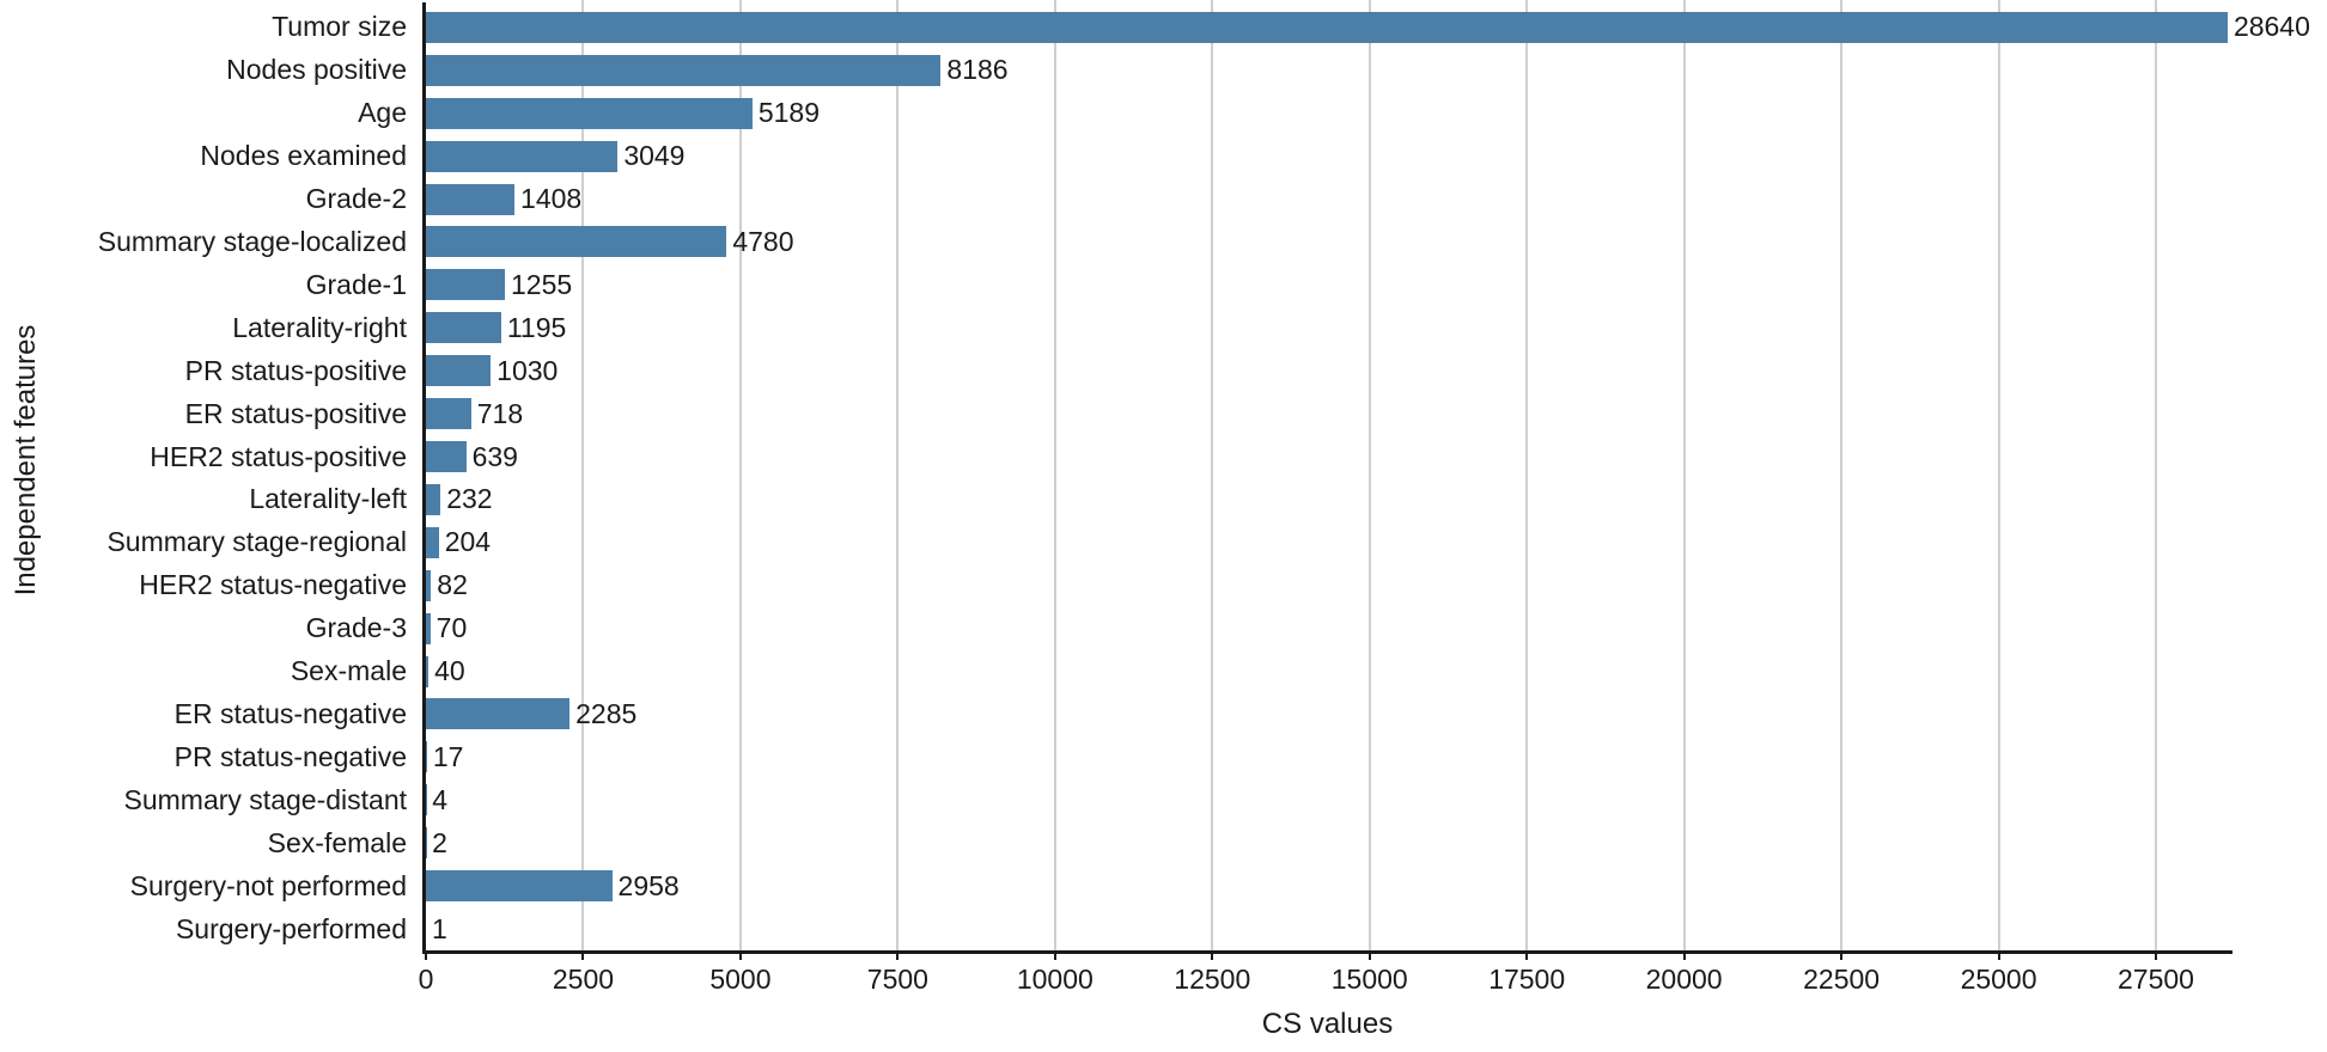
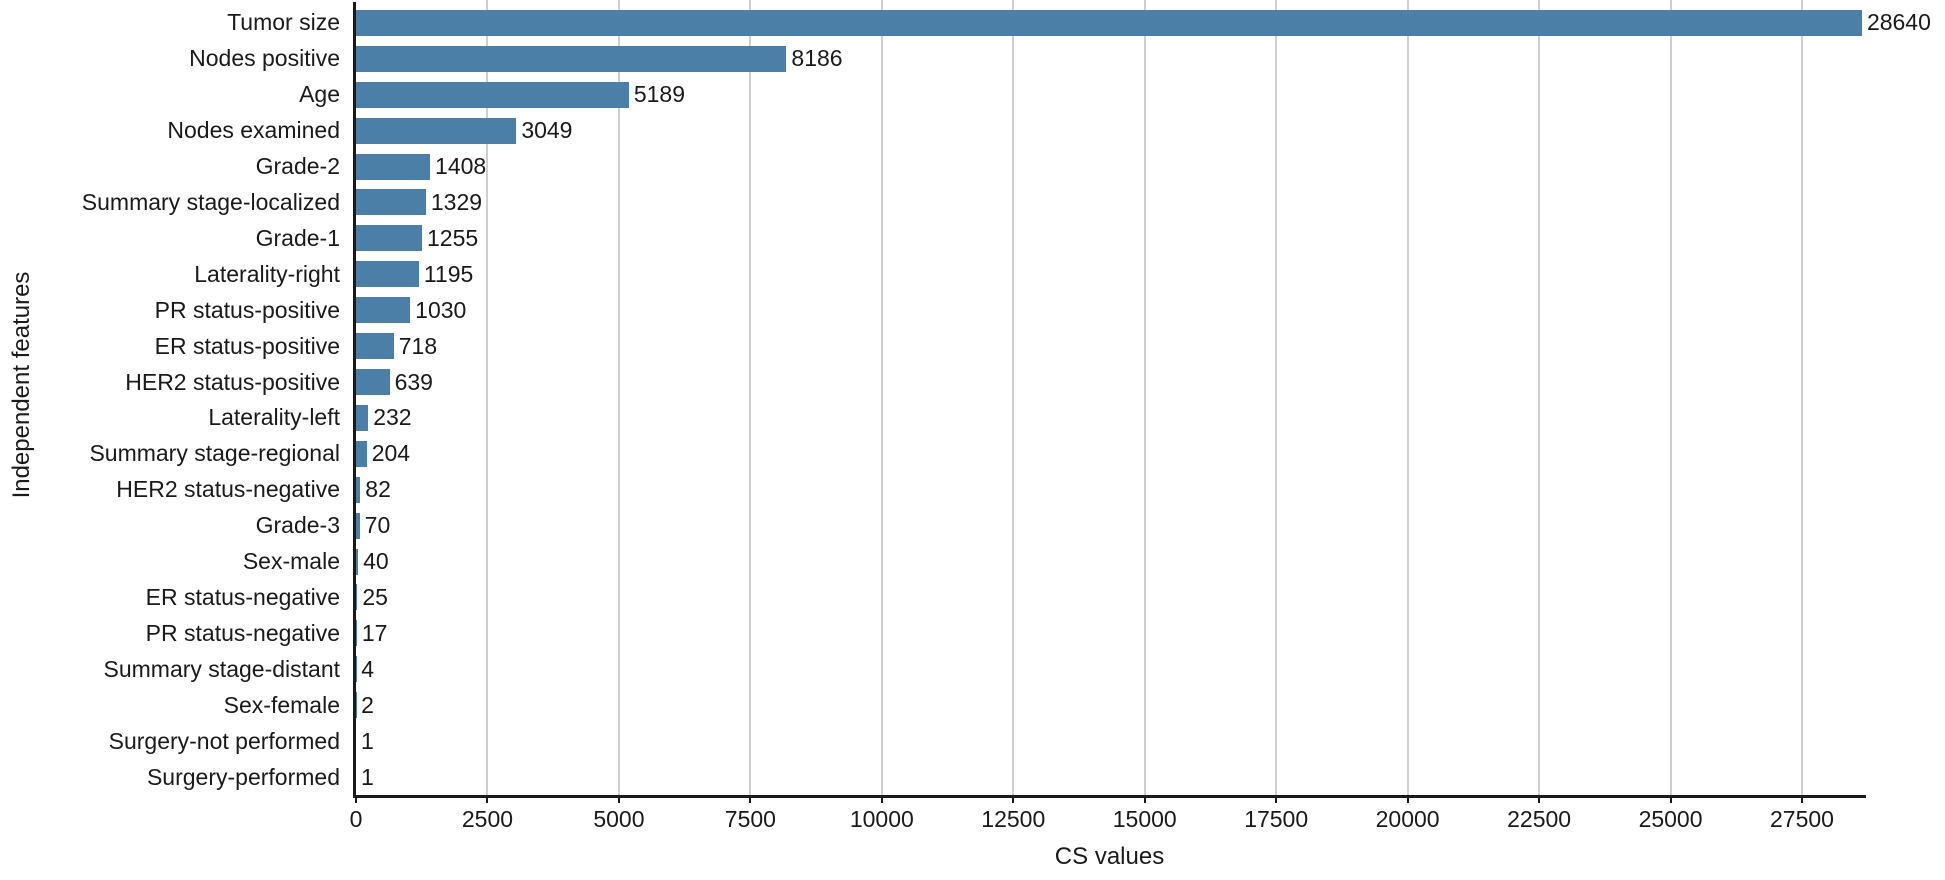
Summary stage-localized: 4780 -> 1329
ER status-negative: 2285 -> 25
Surgery-not performed: 2958 -> 1
